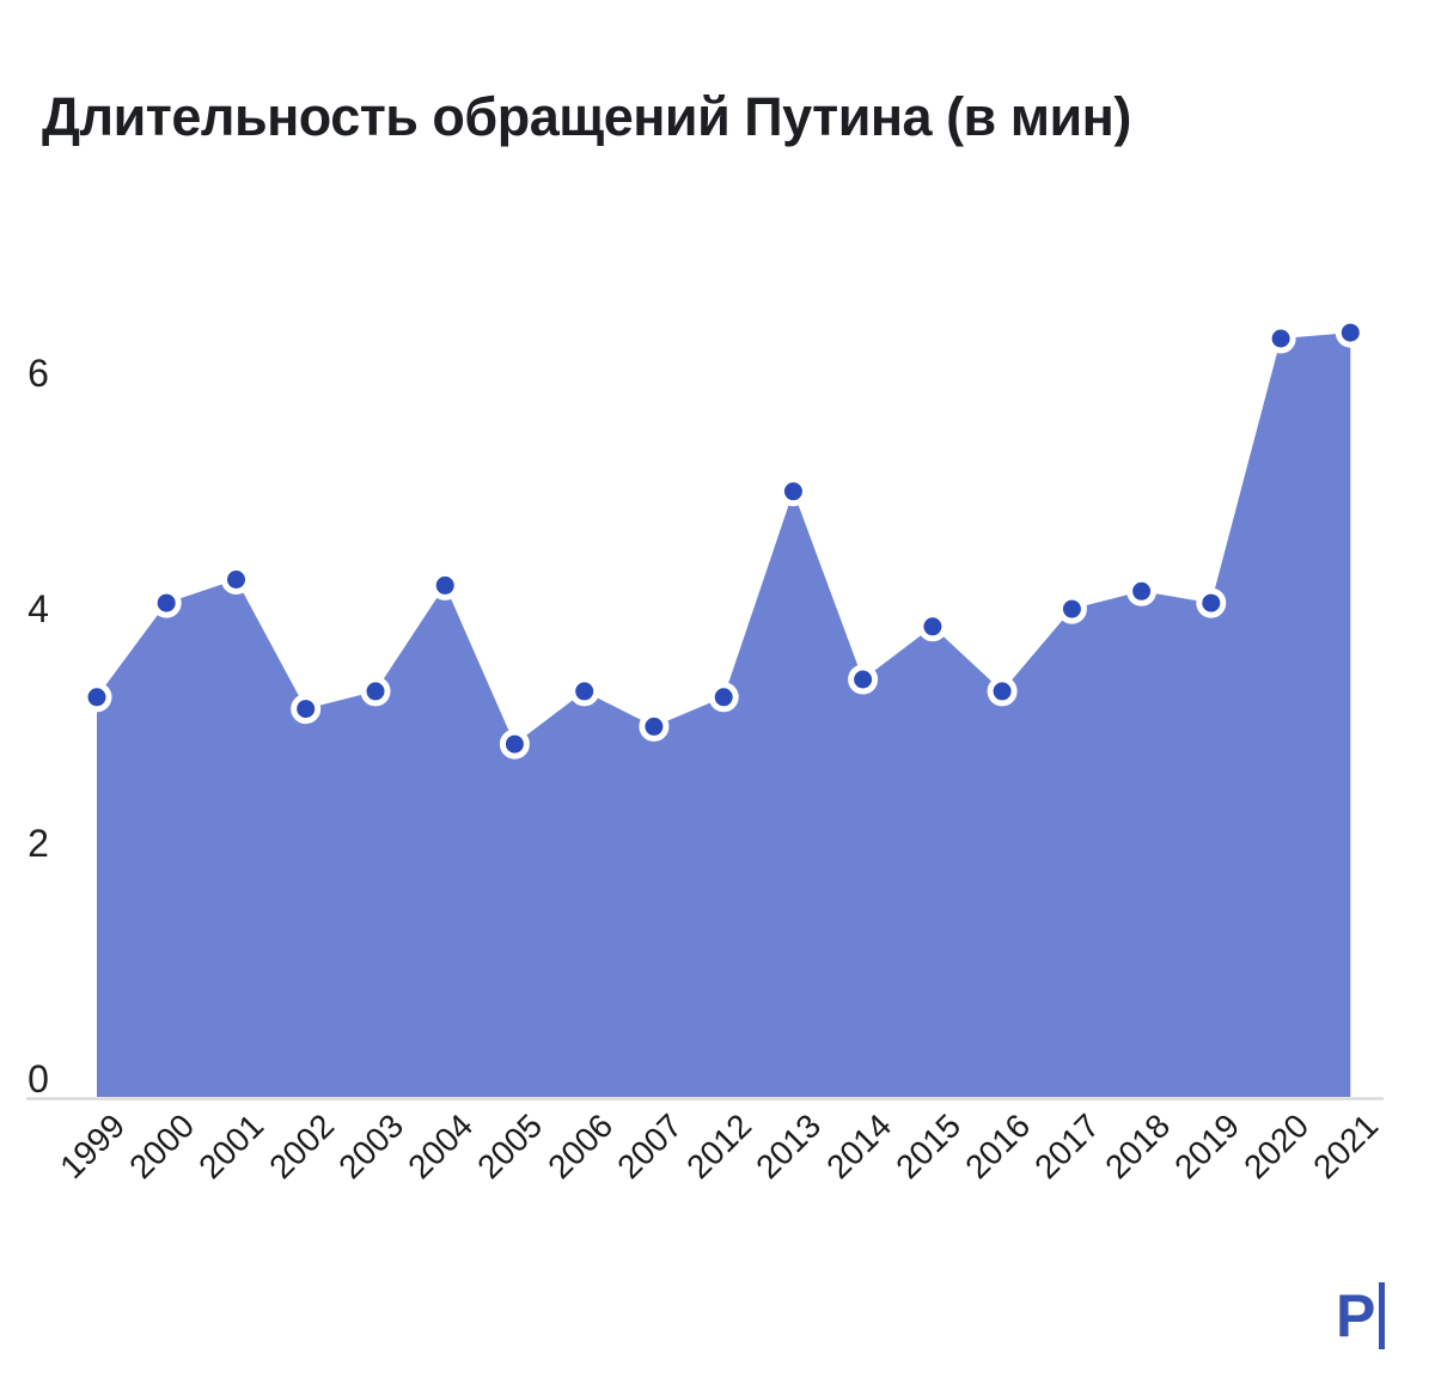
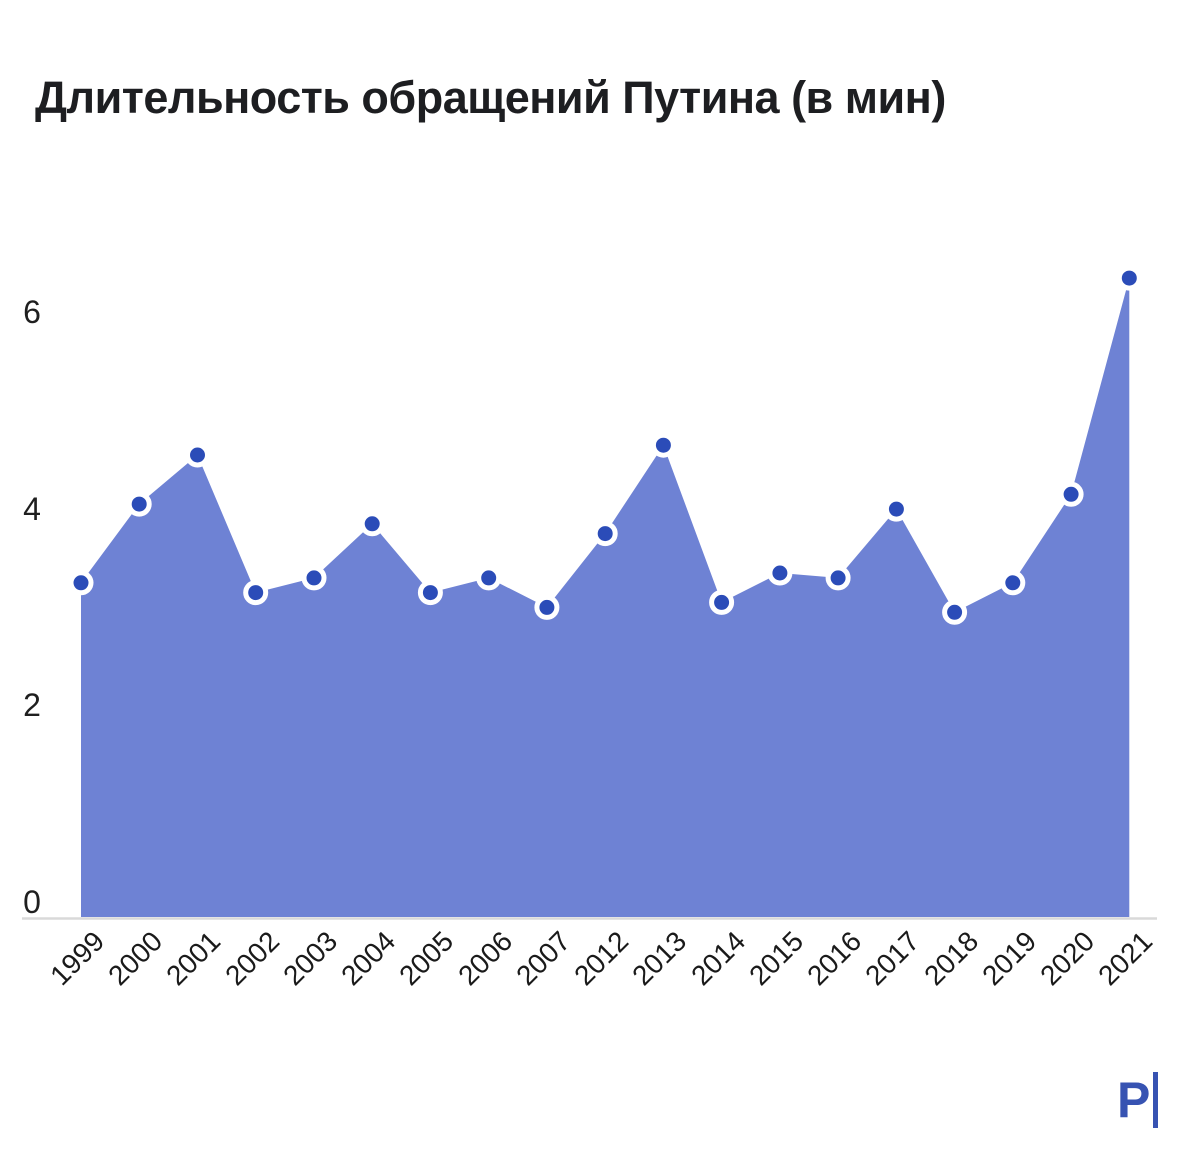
2001: 4.4 -> 4.7
2004: 4.3 -> 4.0
2005: 3.0 -> 3.3
2012: 3.4 -> 3.9
2013: 5.2 -> 4.8
2014: 3.5 -> 3.2
2015: 4.0 -> 3.5
2018: 4.3 -> 3.1
2019: 4.2 -> 3.4
2020: 6.5 -> 4.3
